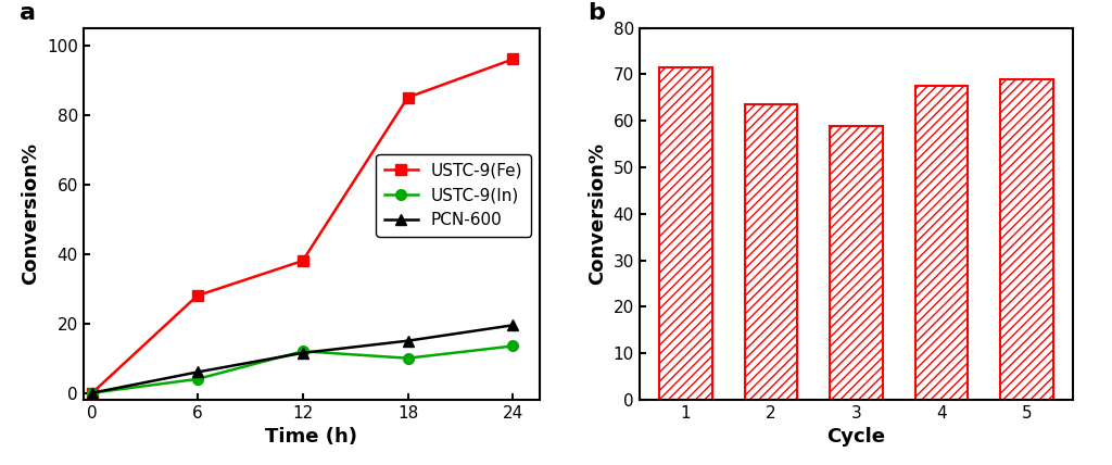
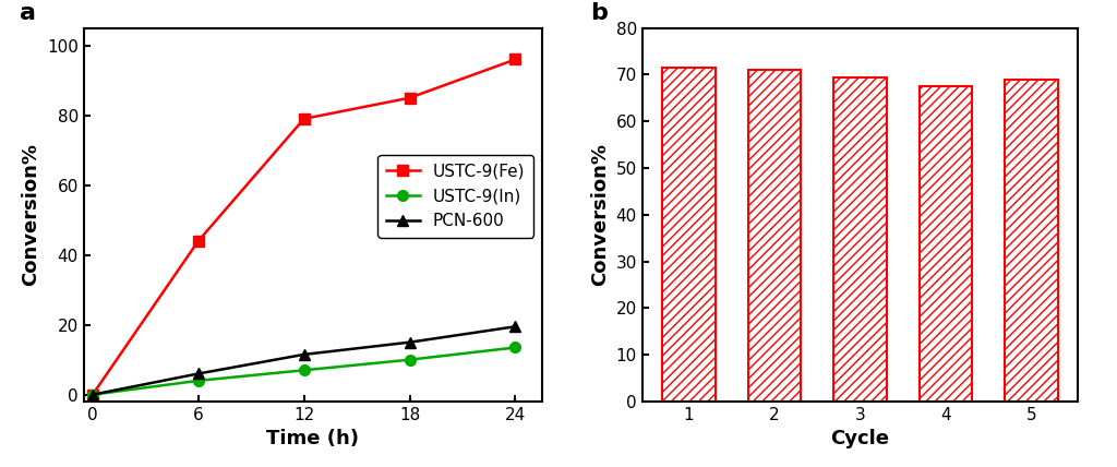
USTC-9(Fe)/6: 28 -> 44
USTC-9(Fe)/12: 38 -> 79
USTC-9(In)/12: 12.0 -> 7.0
2: 63.5 -> 71.0
3: 59.0 -> 69.5
